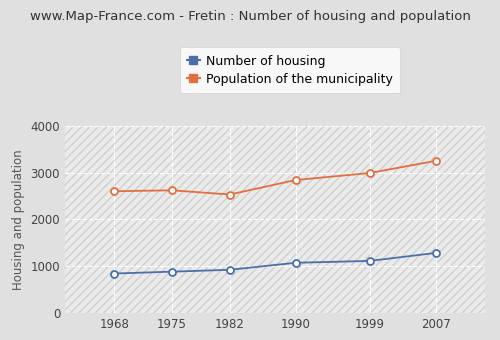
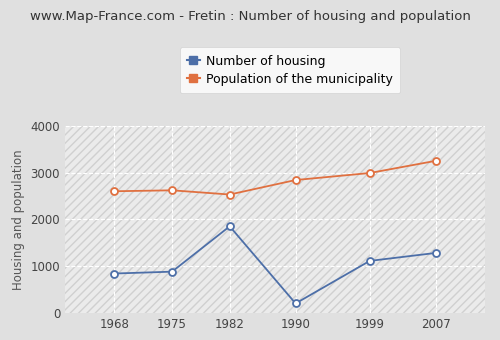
Number of housing/1982: 920 -> 1850
Number of housing/1990: 1070 -> 200
